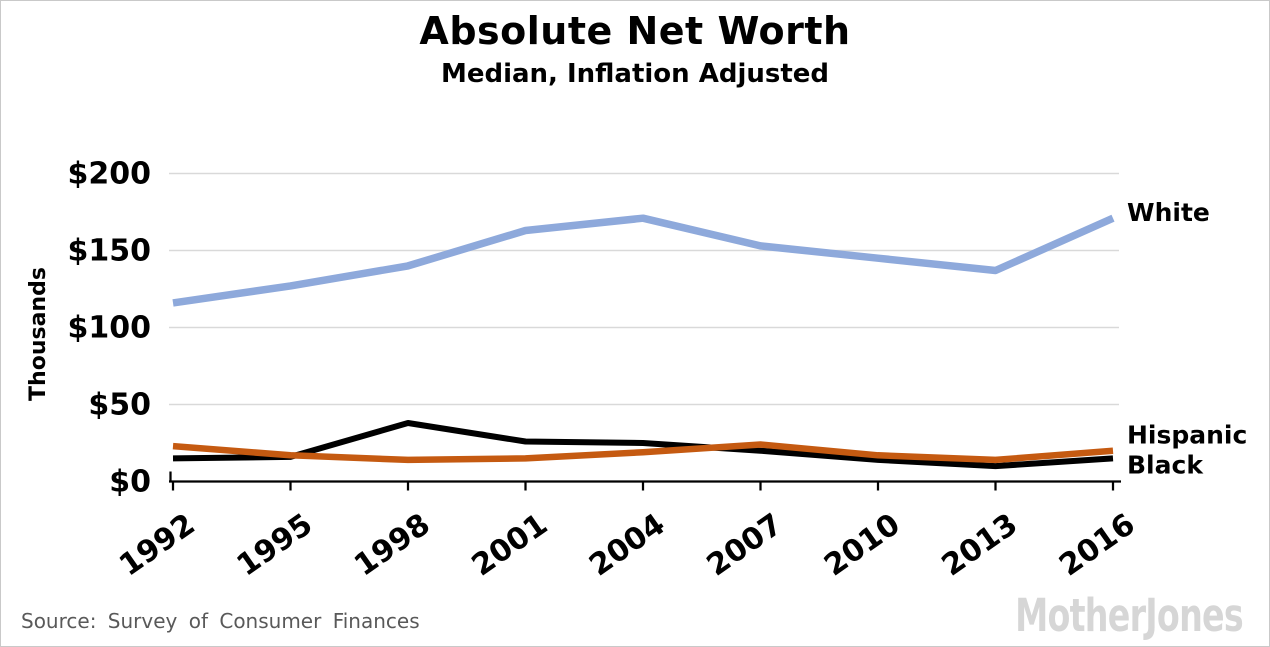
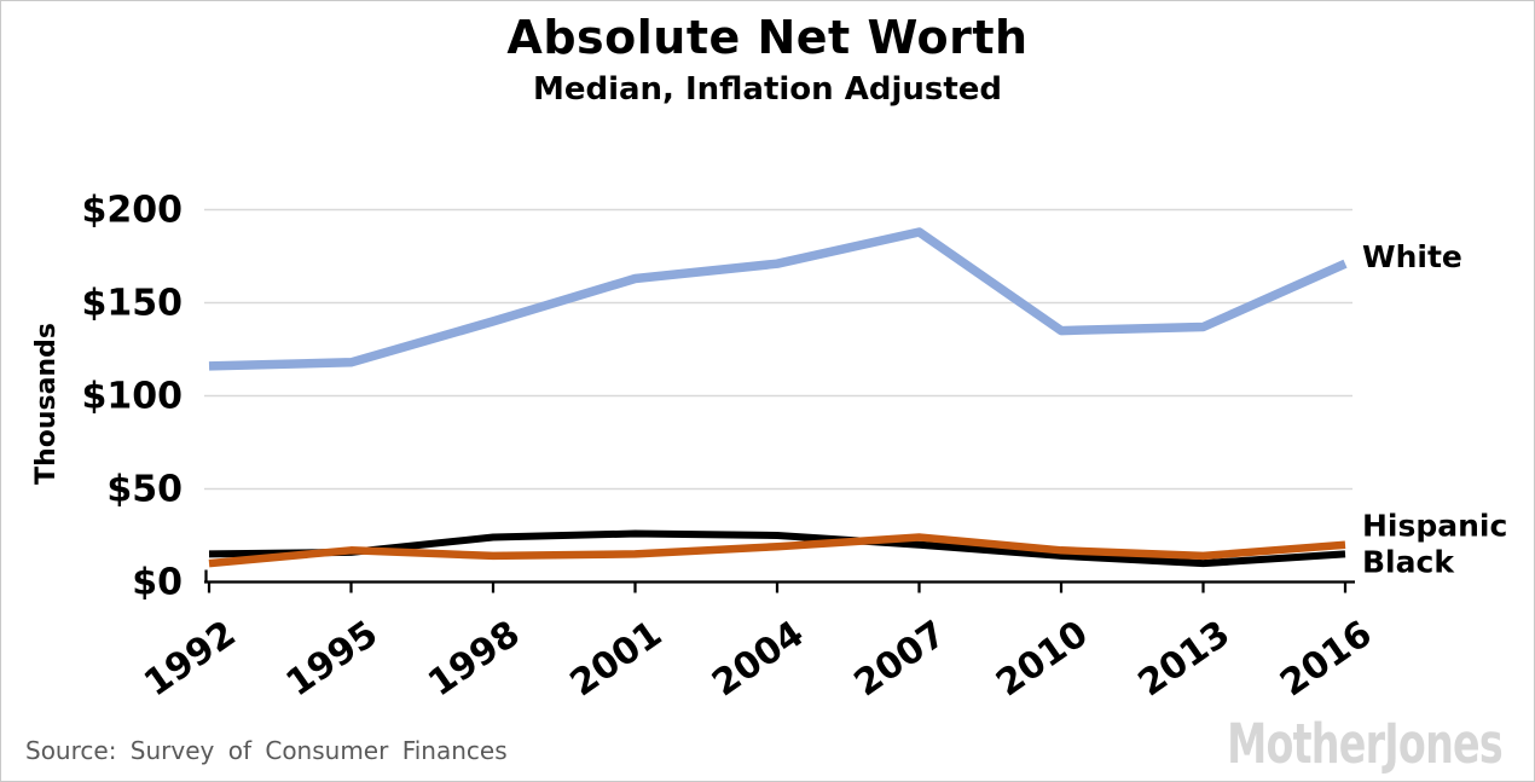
Hispanic/1992: $23 -> $10
White/1995: $127 -> $118
Black/1998: $38 -> $24
White/2007: $153 -> $188
White/2010: $145 -> $135
